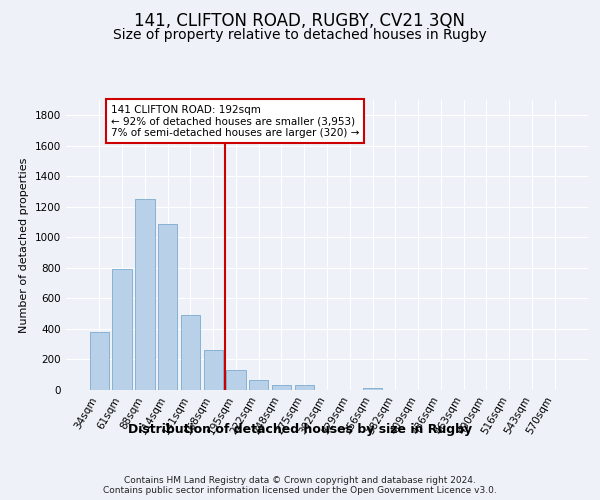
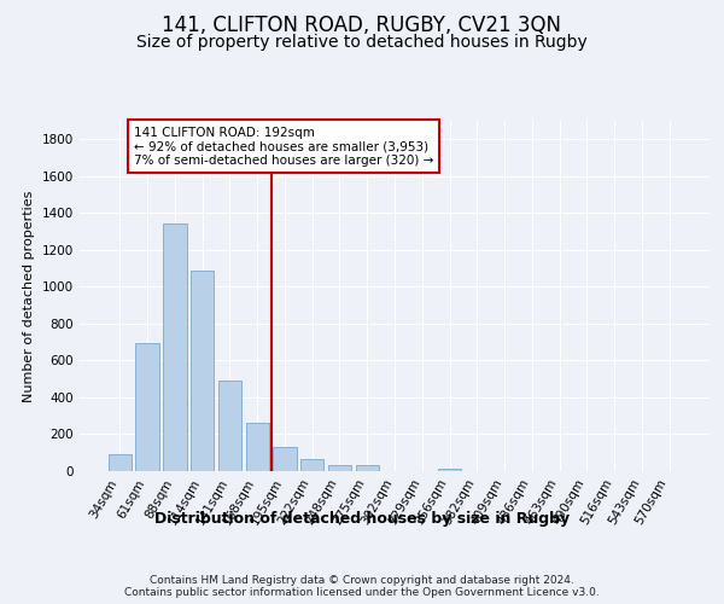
34sqm: 380 -> 100
61sqm: 790 -> 700
88sqm: 1250 -> 1340
